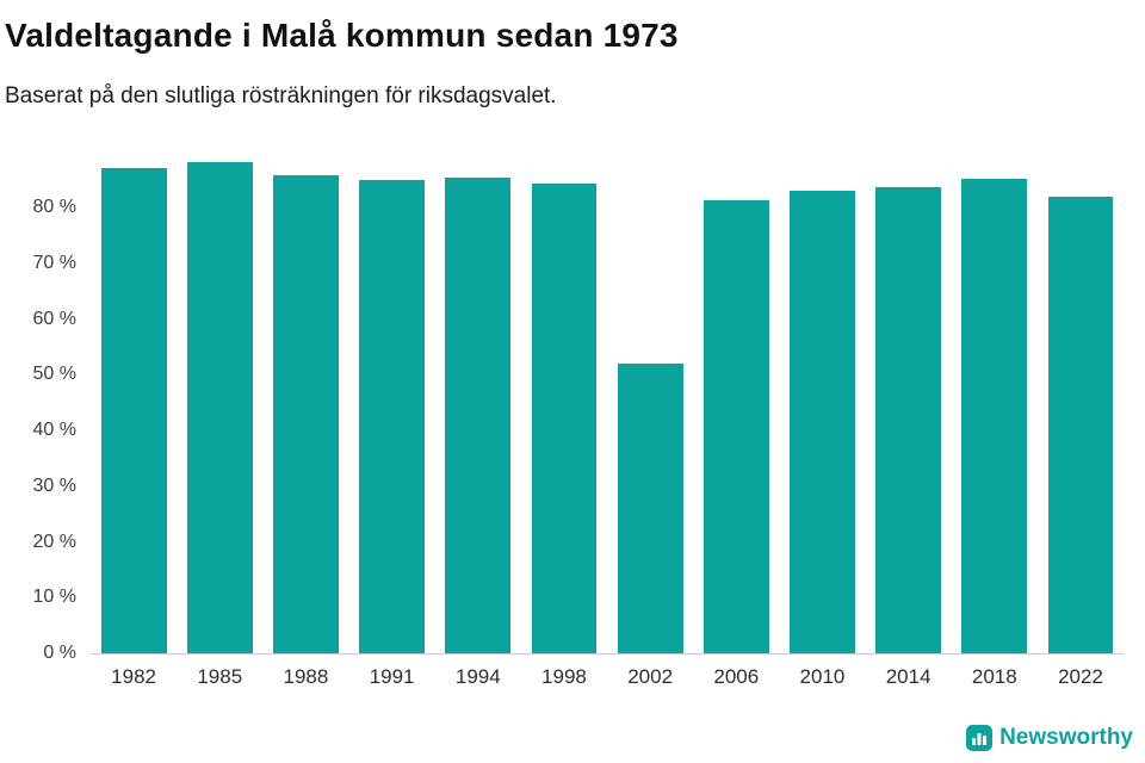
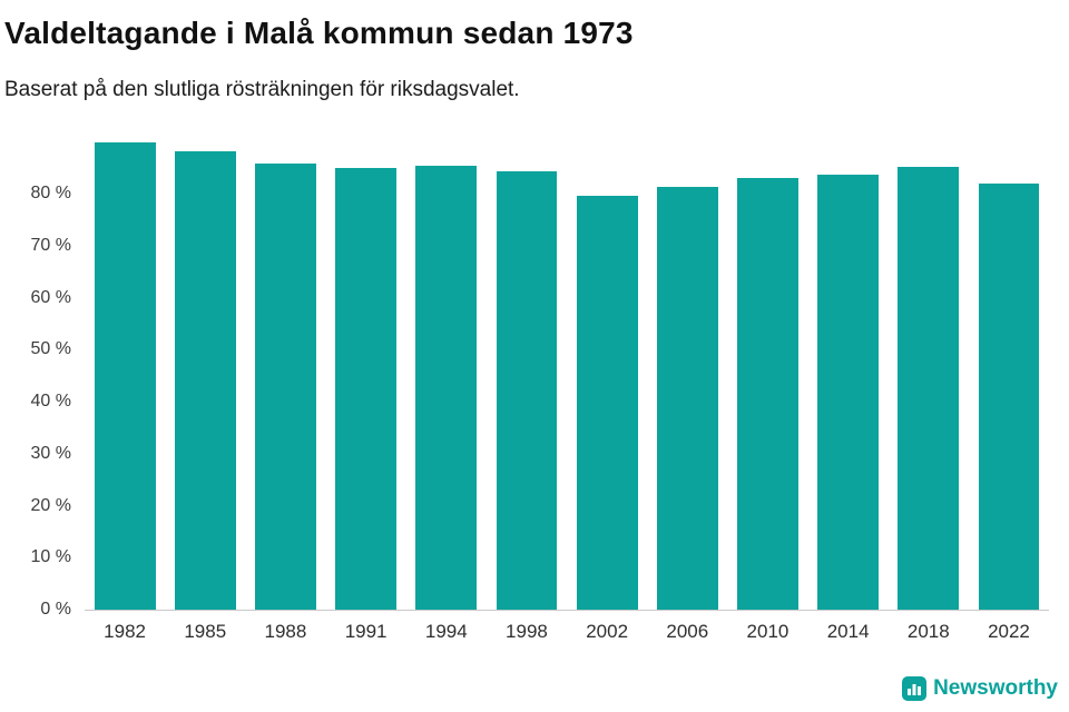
1982: 87% -> 90%
2002: 52% -> 80%
